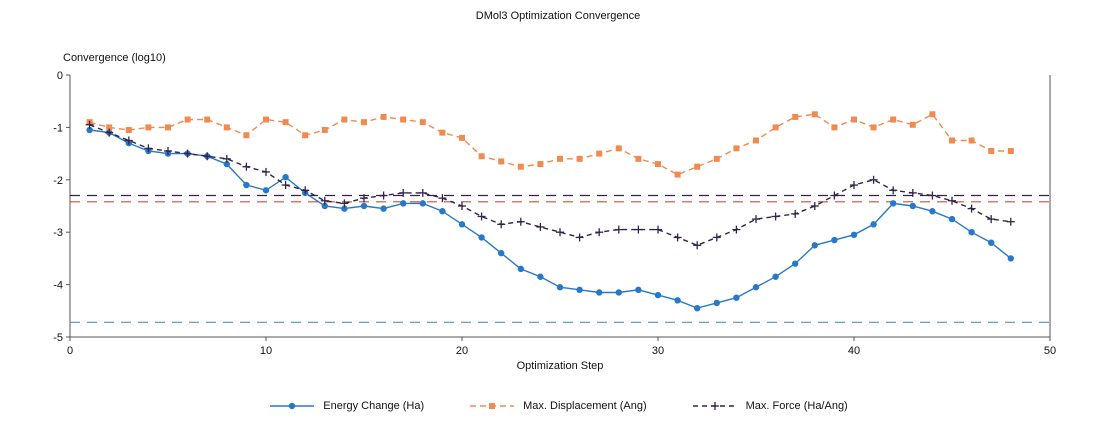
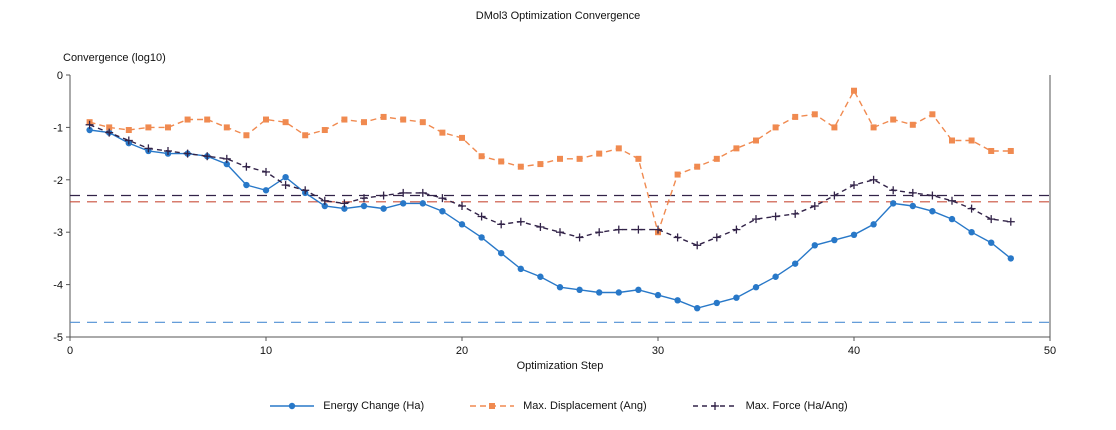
Max. Displacement (Ang)/30: -1.7 -> -3.0
Max. Displacement (Ang)/40: -0.8 -> -0.3
